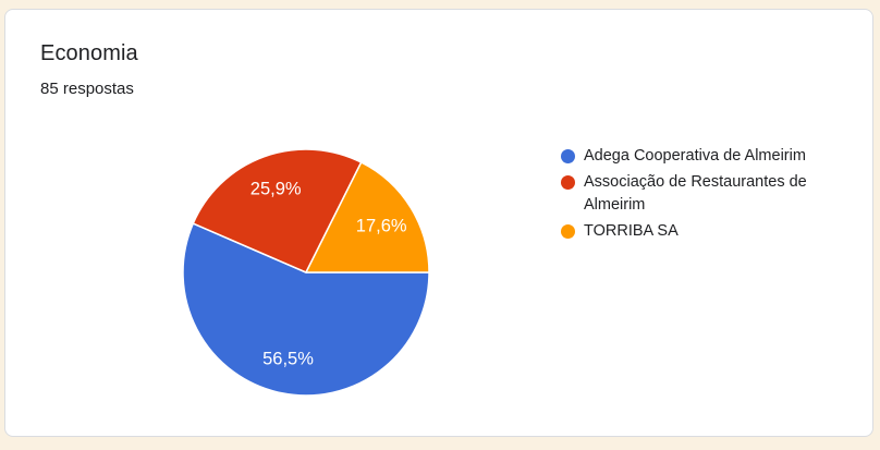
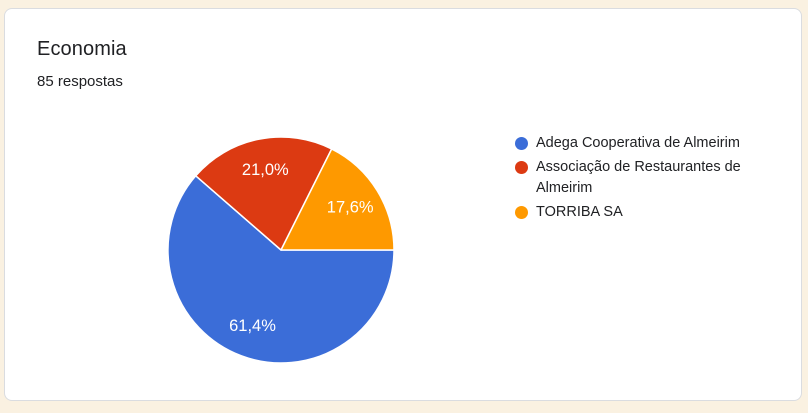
Adega Cooperativa de Almeirim: 56,5% -> 61,4%
Associação de Restaurantes de Almeirim: 25,9% -> 21,0%
